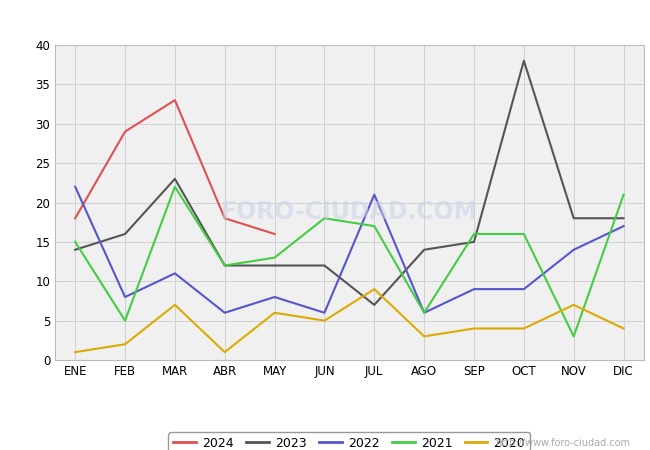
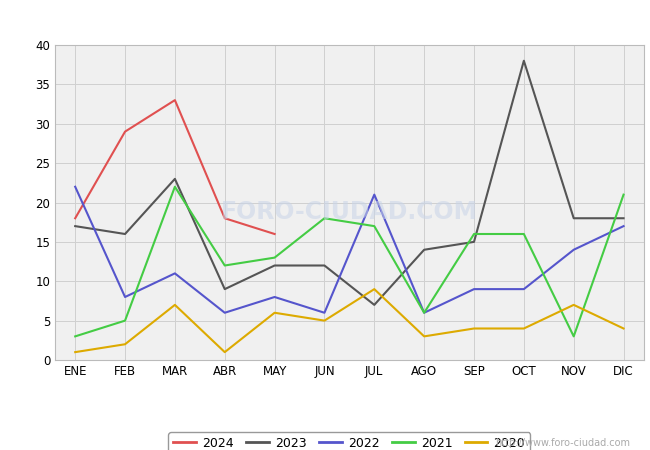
2023/ENE: 14 -> 17
2021/ENE: 15 -> 3
2023/ABR: 12 -> 9
